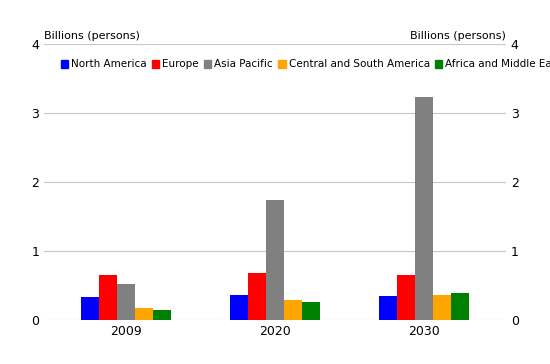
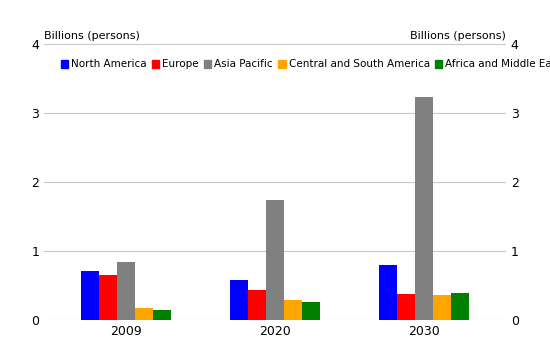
North America/2009: 0.34 -> 0.72
Asia Pacific/2009: 0.52 -> 0.84
North America/2020: 0.37 -> 0.58
Europe/2020: 0.68 -> 0.44
North America/2030: 0.35 -> 0.80
Europe/2030: 0.66 -> 0.38
